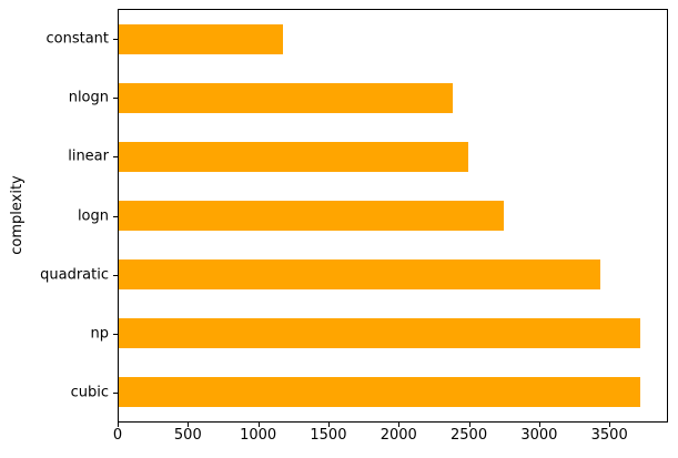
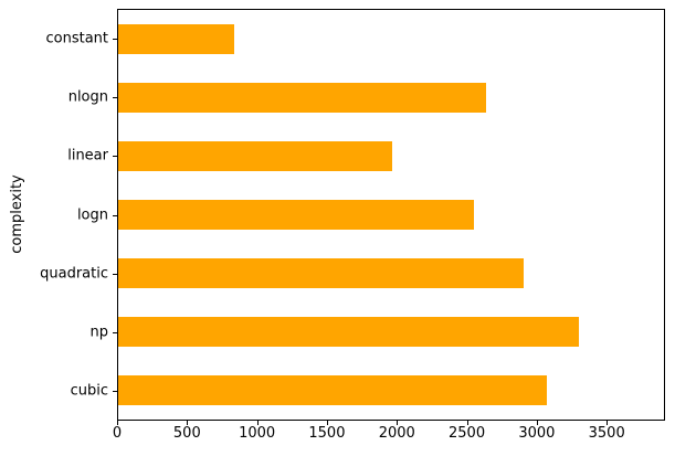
constant: 1170 -> 830
nlogn: 2390 -> 2640
linear: 2500 -> 1970
logn: 2760 -> 2550
quadratic: 3440 -> 2910
np: 3730 -> 3310
cubic: 3720 -> 3080
